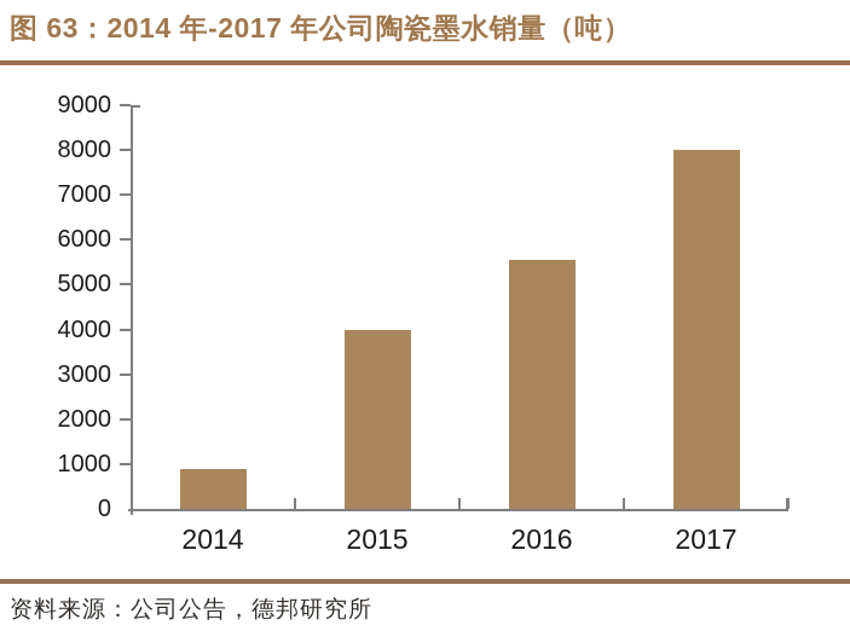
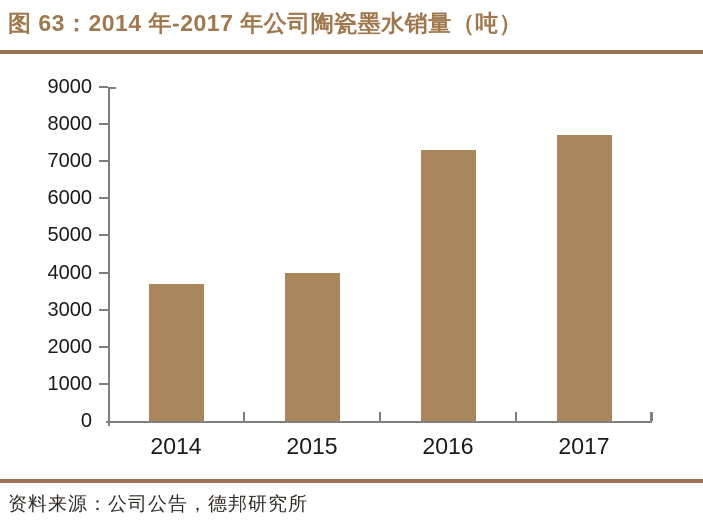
2014: 900 -> 3700
2016: 5600 -> 7300
2017: 8000 -> 7700
